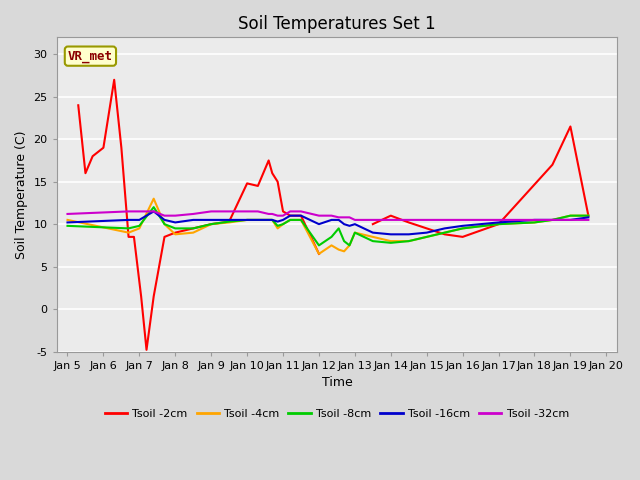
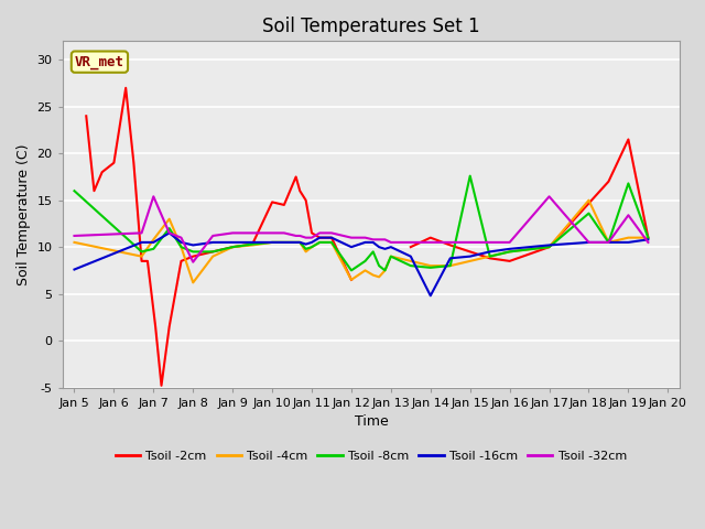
Tsoil -8cm/Jan 5: 9.8 -> 16.0
Tsoil -16cm/Jan 5: 10.2 -> 7.6
Tsoil -4cm/Jan 7: 9.5 -> 10.8
Tsoil -32cm/Jan 7: 11.5 -> 15.4
Tsoil -4cm/Jan 8: 8.8 -> 6.2
Tsoil -32cm/Jan 8: 11.0 -> 8.4
Tsoil -16cm/Jan 14: 8.8 -> 4.8
Tsoil -8cm/Jan 15: 8.5 -> 17.6
Tsoil -32cm/Jan 17: 10.5 -> 15.4
Tsoil -4cm/Jan 18: 10.2 -> 15.0
Tsoil -8cm/Jan 18: 10.2 -> 13.6
Tsoil -8cm/Jan 19: 11.0 -> 16.8
Tsoil -32cm/Jan 19: 10.5 -> 13.4
